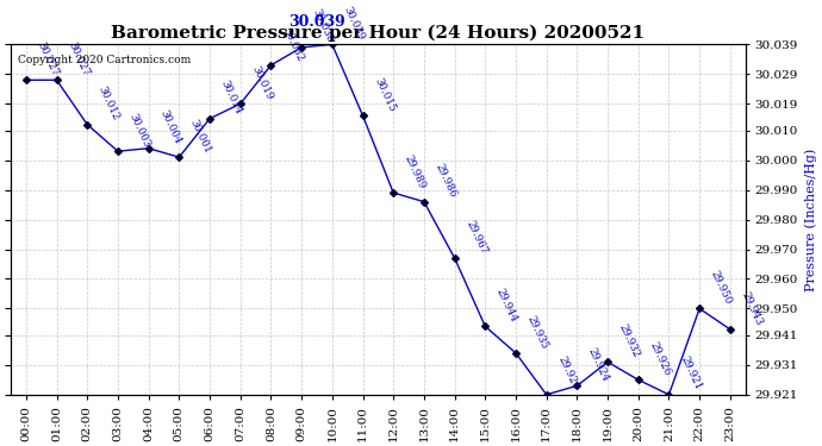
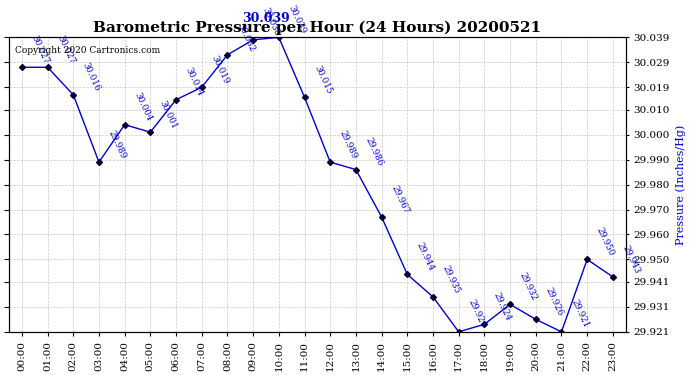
02:00: 30.012 -> 30.016
03:00: 30.003 -> 29.989
